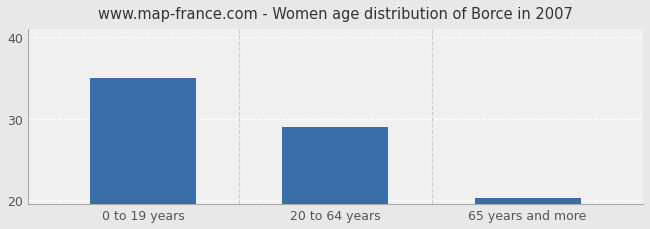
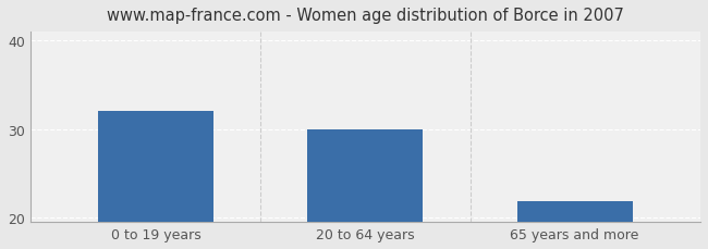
0 to 19 years: 35.0 -> 32.0
20 to 64 years: 29.0 -> 30.0
65 years and more: 20.2 -> 21.8
